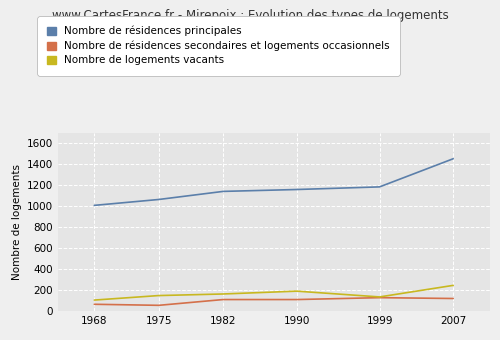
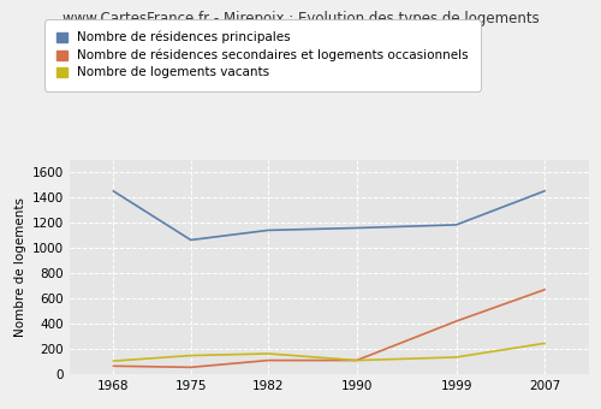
Nombre de résidences principales/1968: 1010 -> 1450
Nombre de logements vacants/1990: 190 -> 110
Nombre de résidences secondaires et logements occasionnels/1999: 130 -> 420
Nombre de résidences secondaires et logements occasionnels/2007: 120 -> 670
